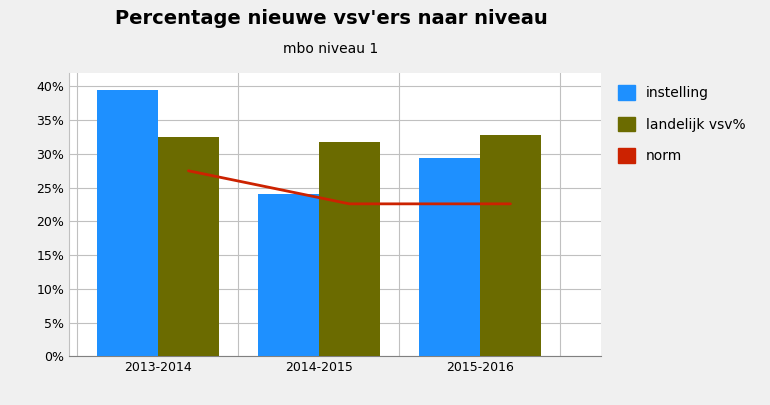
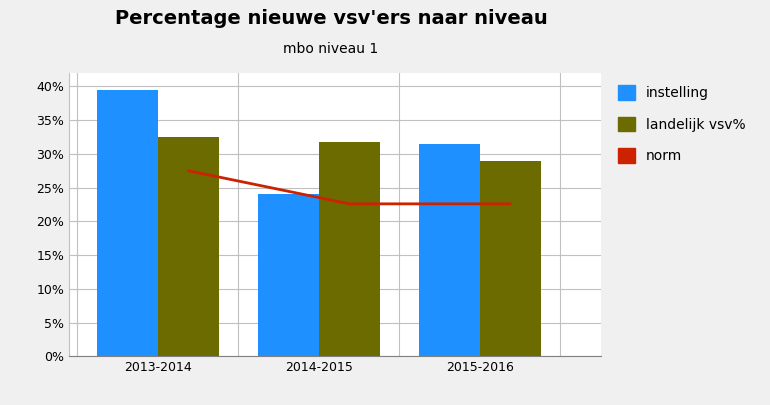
instelling/2015-2016: 29.4% -> 31.5%
landelijk vsv%/2015-2016: 32.8% -> 29.0%
